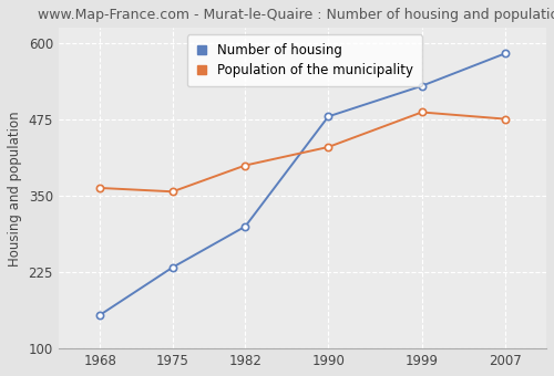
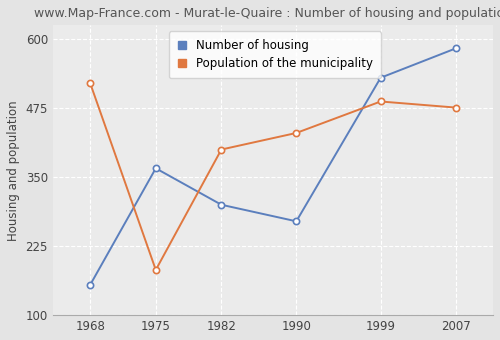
Population of the municipality/1968: 363 -> 520
Number of housing/1975: 233 -> 366
Population of the municipality/1975: 357 -> 182
Number of housing/1990: 480 -> 270
